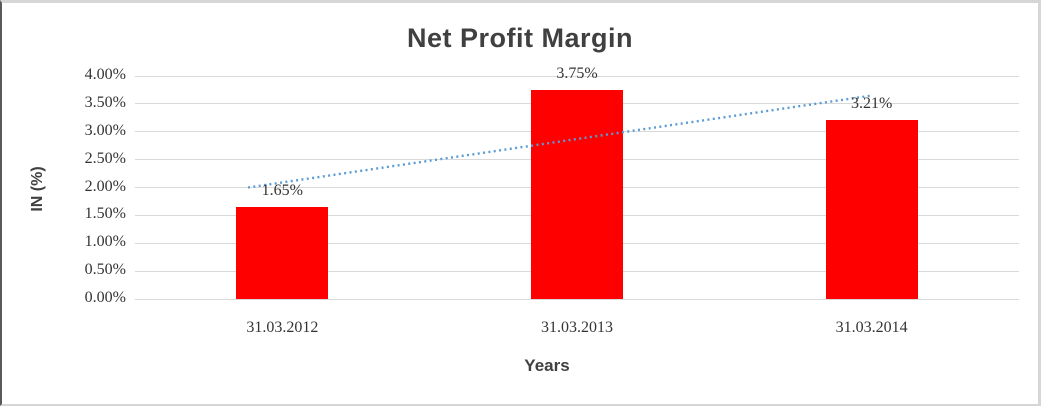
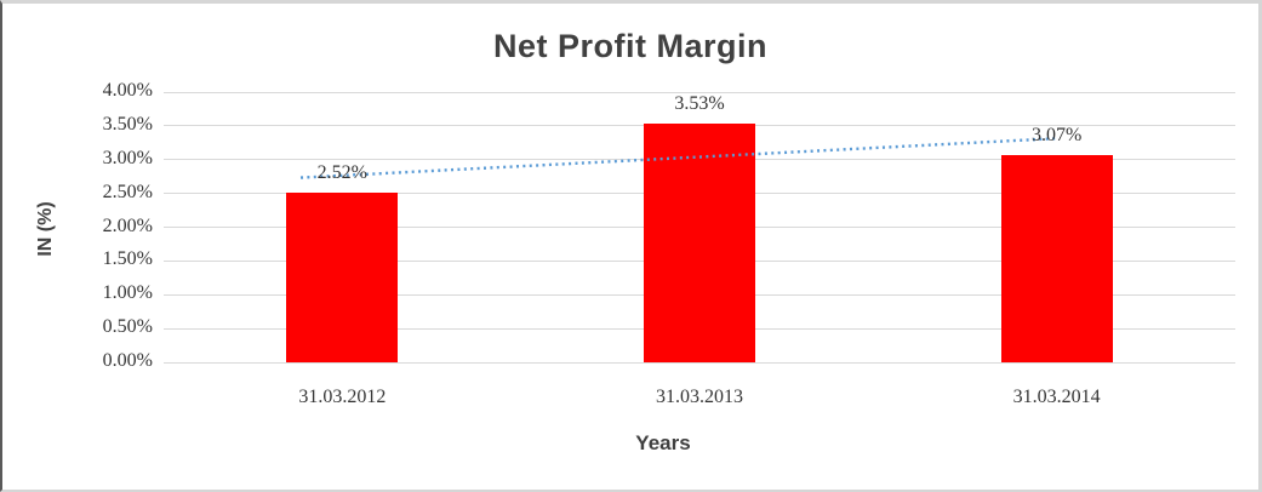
31.03.2012: 1.65% -> 2.52%
31.03.2013: 3.75% -> 3.53%
31.03.2014: 3.21% -> 3.07%
